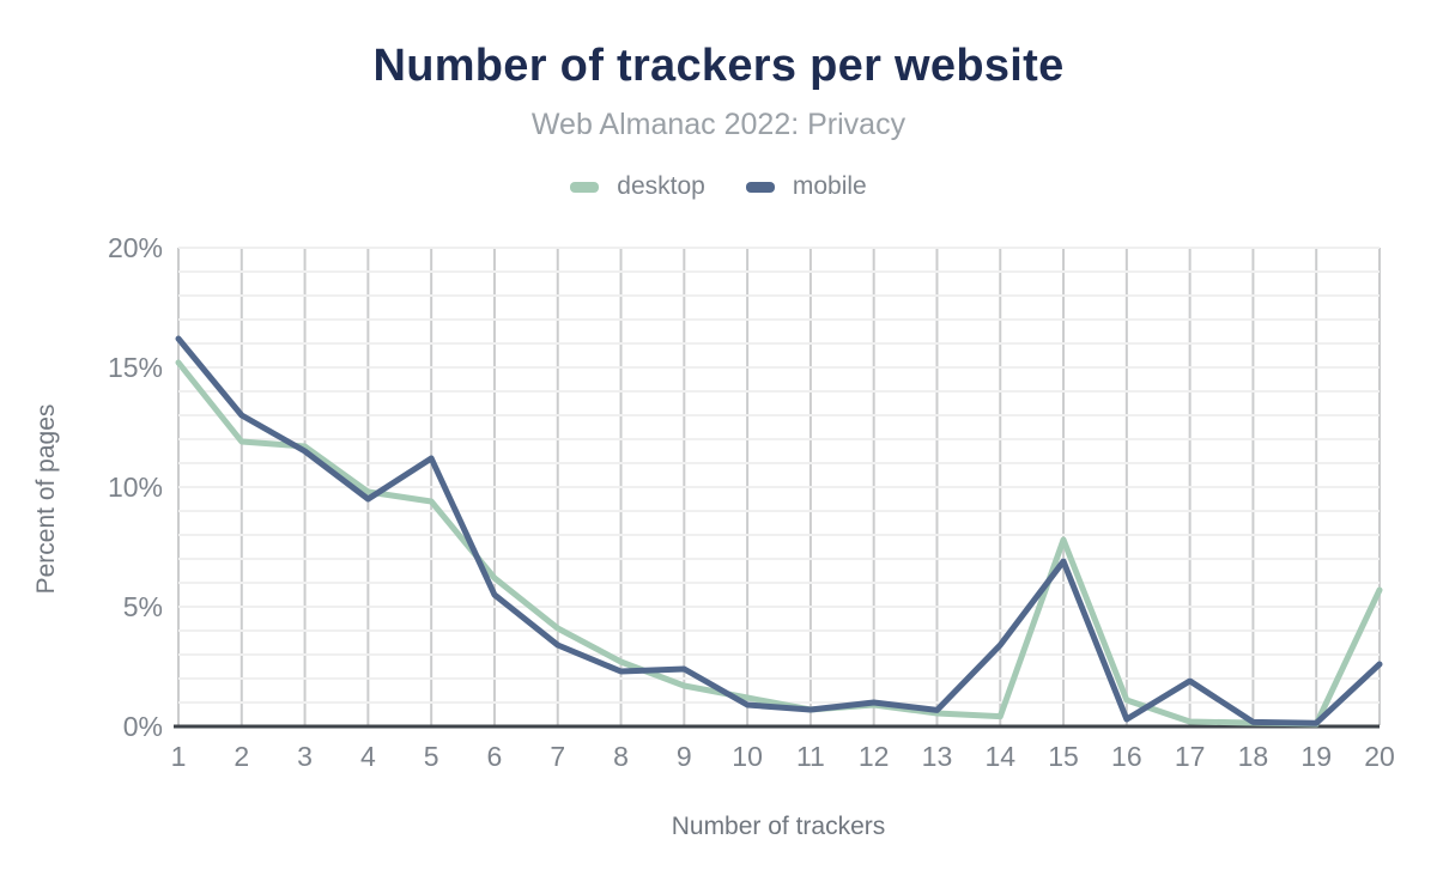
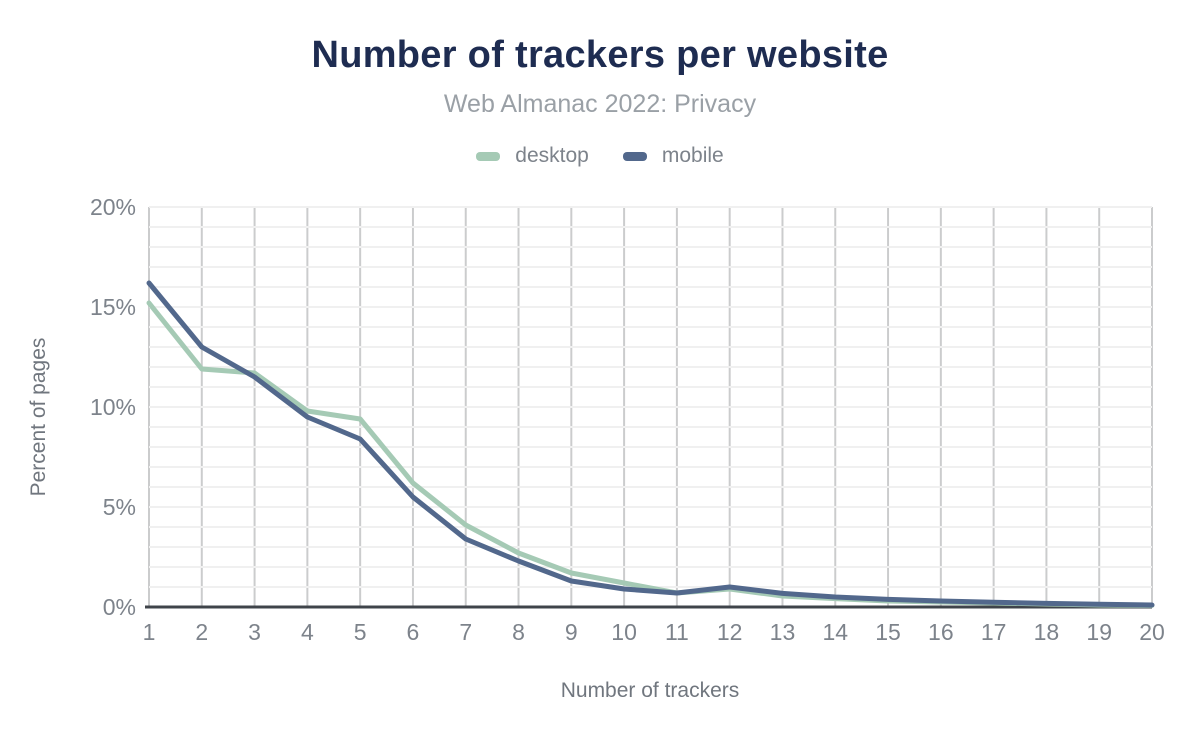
mobile/5: 11.2% -> 8.4%
mobile/9: 2.4% -> 1.3%
mobile/14: 3.4% -> 0.5%
desktop/15: 7.8% -> 0.3%
mobile/15: 6.9% -> 0.4%
desktop/16: 1.1% -> 0.2%
mobile/17: 1.9% -> 0.2%
desktop/20: 5.7% -> 0.1%
mobile/20: 2.6% -> 0.1%
